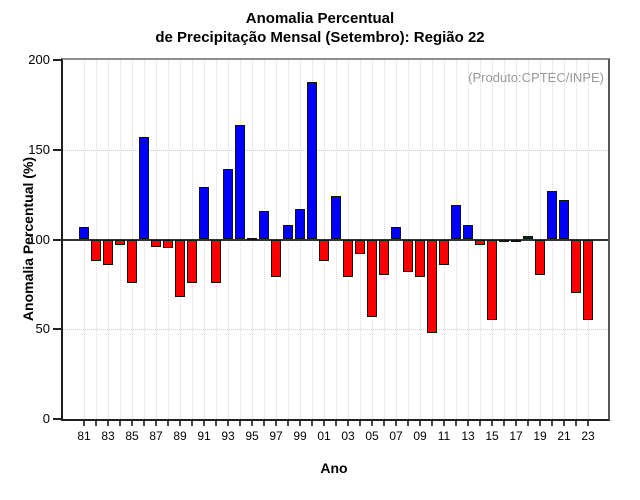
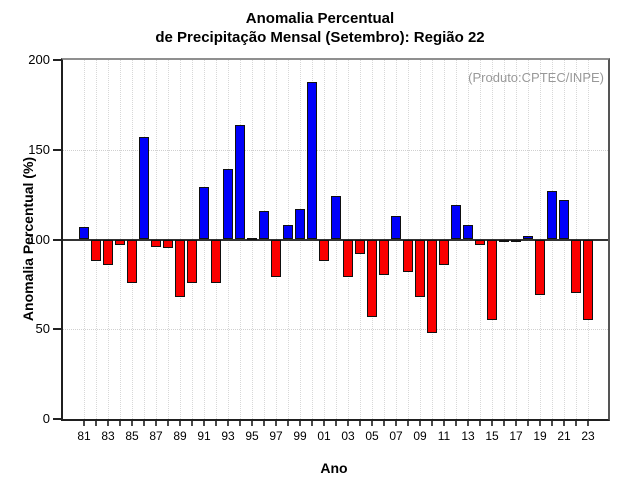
07: 107 -> 113
09: 79 -> 68
19: 80 -> 69
